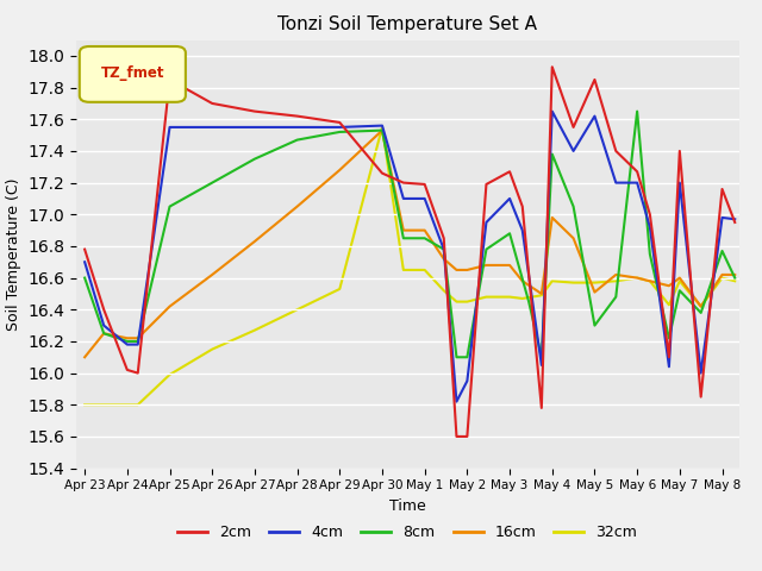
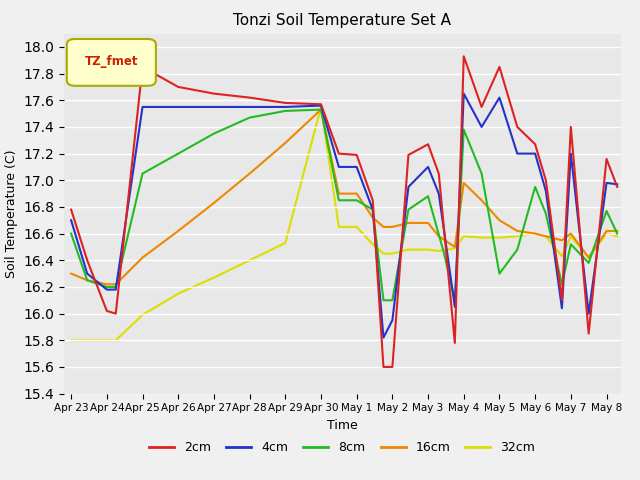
16cm/Apr 23: 16.10 -> 16.30
2cm/Apr 30: 17.26 -> 17.57
16cm/May 5: 16.51 -> 16.70
8cm/May 6: 17.65 -> 16.95
